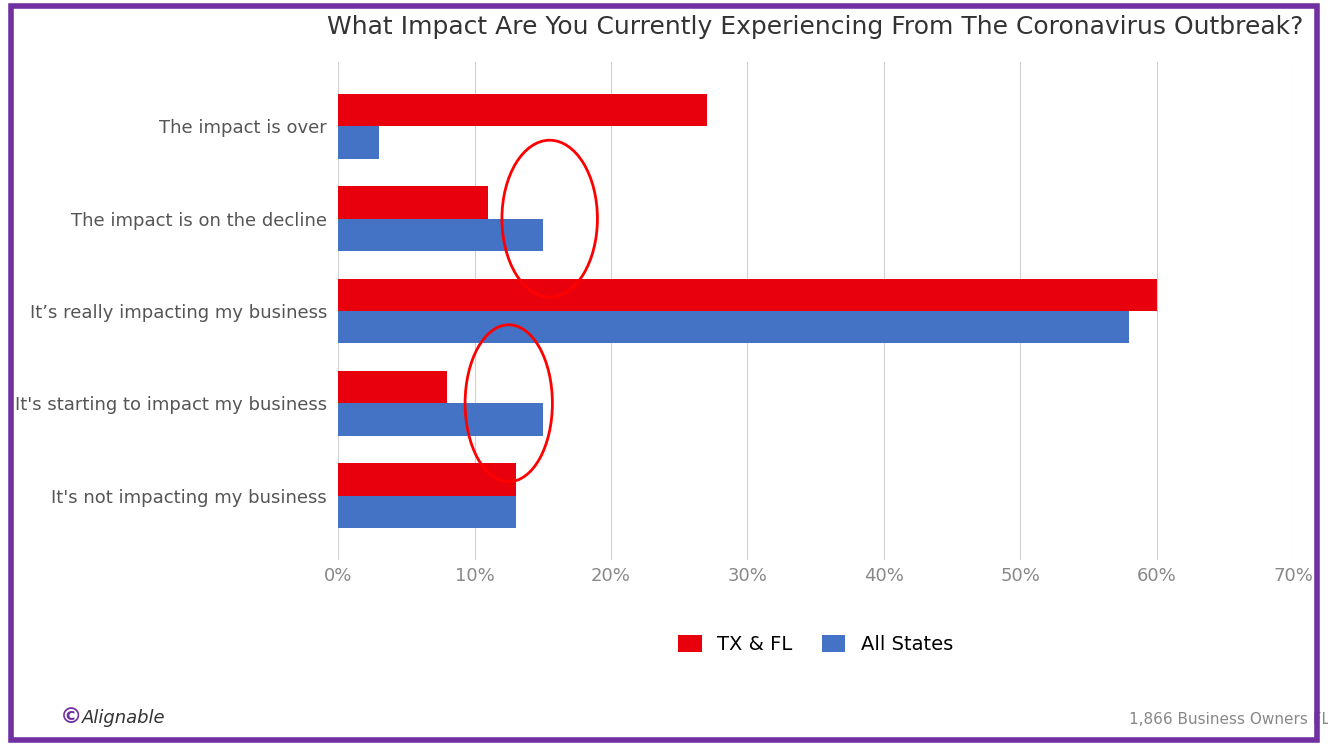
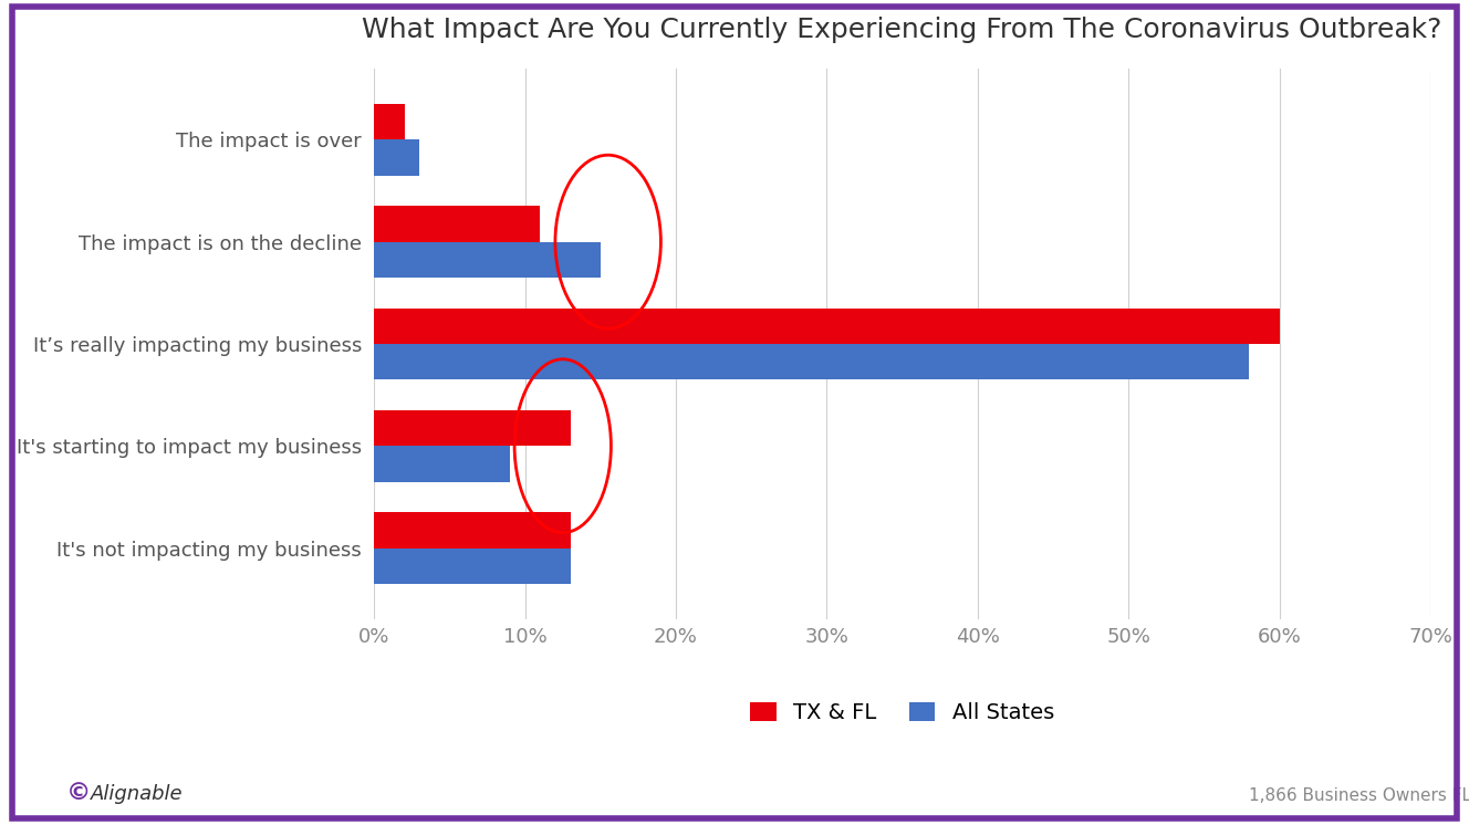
TX & FL/The impact is over: 27% -> 2%
TX & FL/It's starting to impact my business: 8% -> 13%
All States/It's starting to impact my business: 15% -> 9%
